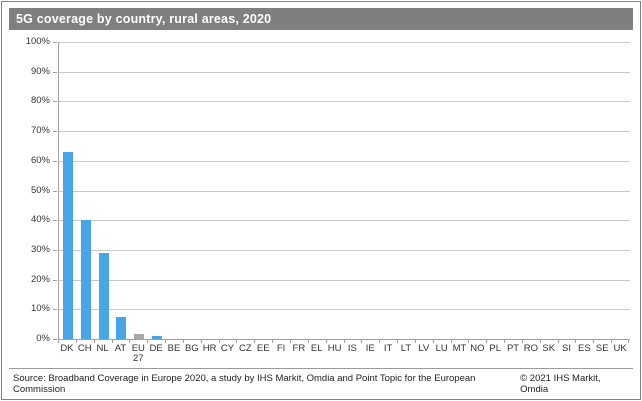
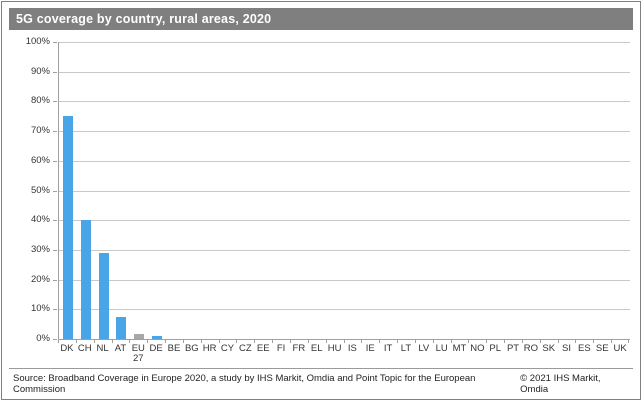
DK: 63% -> 75%
